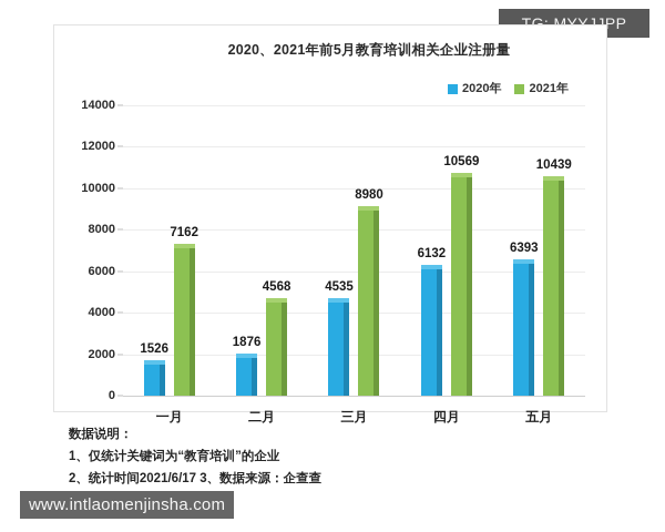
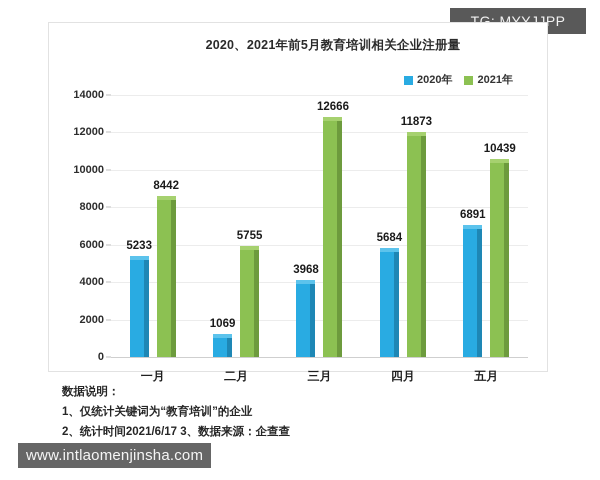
2020年/一月: 1526 -> 5233
2021年/一月: 7162 -> 8442
2020年/二月: 1876 -> 1069
2021年/二月: 4568 -> 5755
2020年/三月: 4535 -> 3968
2021年/三月: 8980 -> 12666
2020年/四月: 6132 -> 5684
2021年/四月: 10569 -> 11873
2020年/五月: 6393 -> 6891
